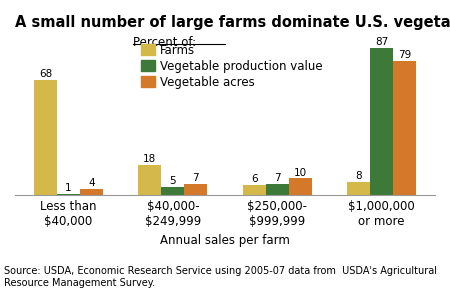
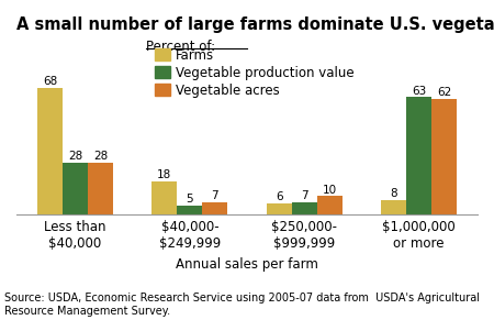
Vegetable production value/Less than $40,000: 1 -> 28
Vegetable acres/Less than $40,000: 4 -> 28
Vegetable production value/$1,000,000 or more: 87 -> 63
Vegetable acres/$1,000,000 or more: 79 -> 62
